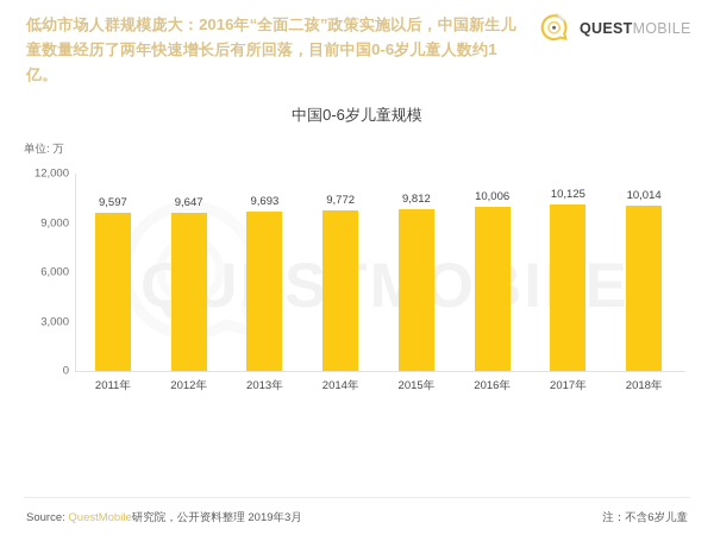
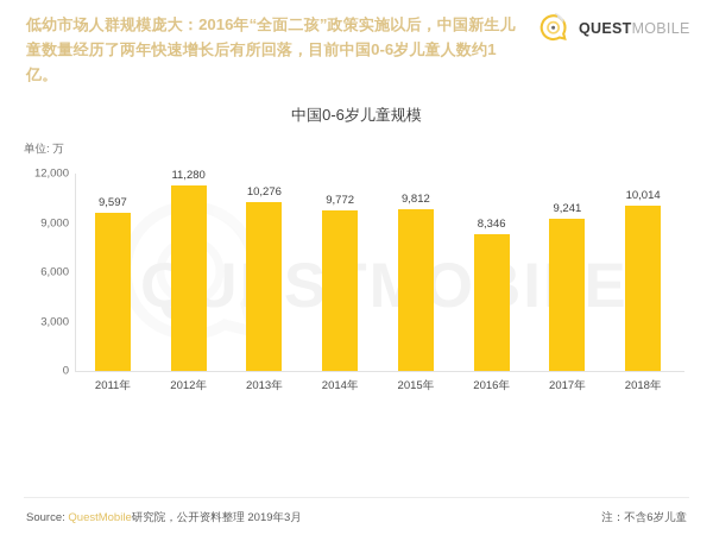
2012年: 9,647 -> 11,280
2013年: 9,693 -> 10,276
2016年: 10,006 -> 8,346
2017年: 10,125 -> 9,241
